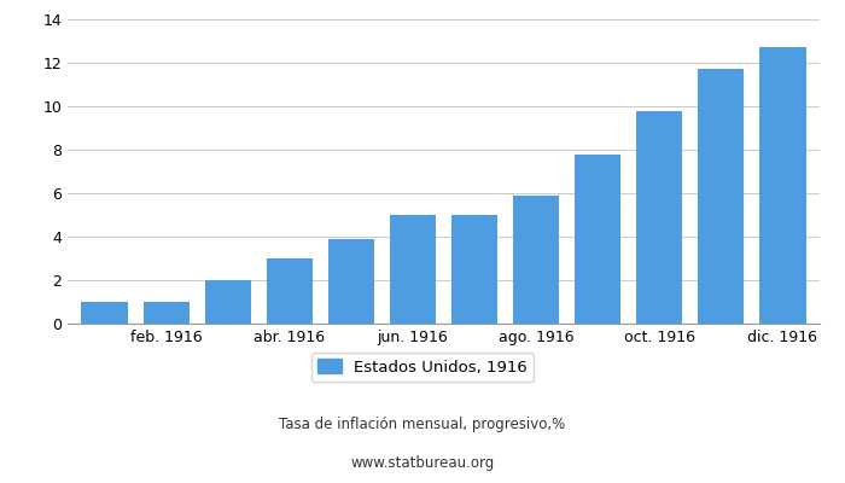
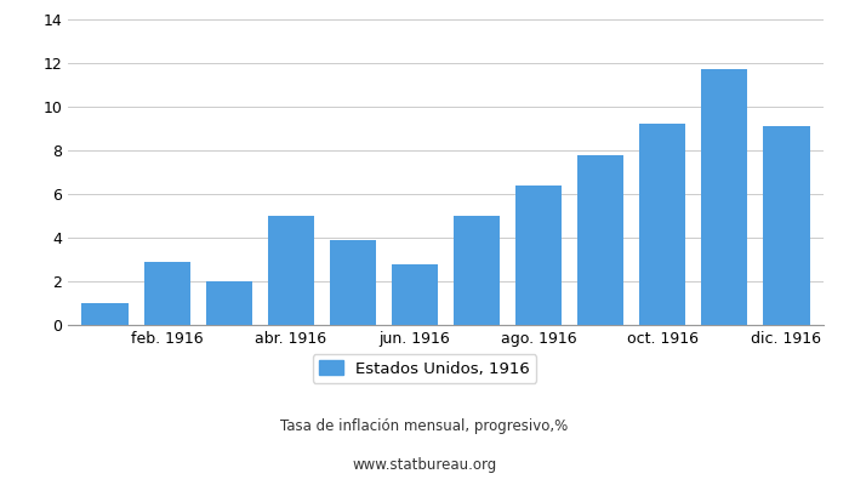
feb. 1916: 1.0 -> 2.9
abr. 1916: 3.0 -> 5.0
jun. 1916: 5.0 -> 2.8
ago. 1916: 5.9 -> 6.4
oct. 1916: 9.8 -> 9.2
dic. 1916: 12.7 -> 9.1
